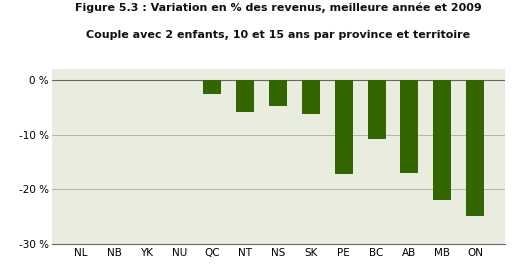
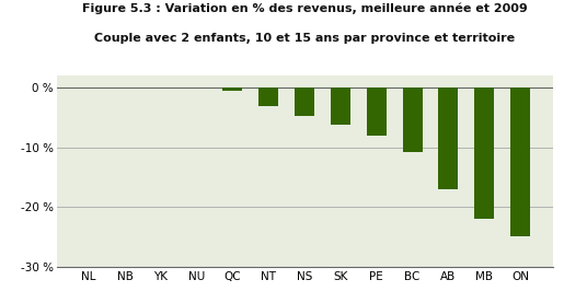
QC: -2.6 % -> -0.5 %
NT: -5.8 % -> -3.0 %
PE: -17.2 % -> -8.0 %
